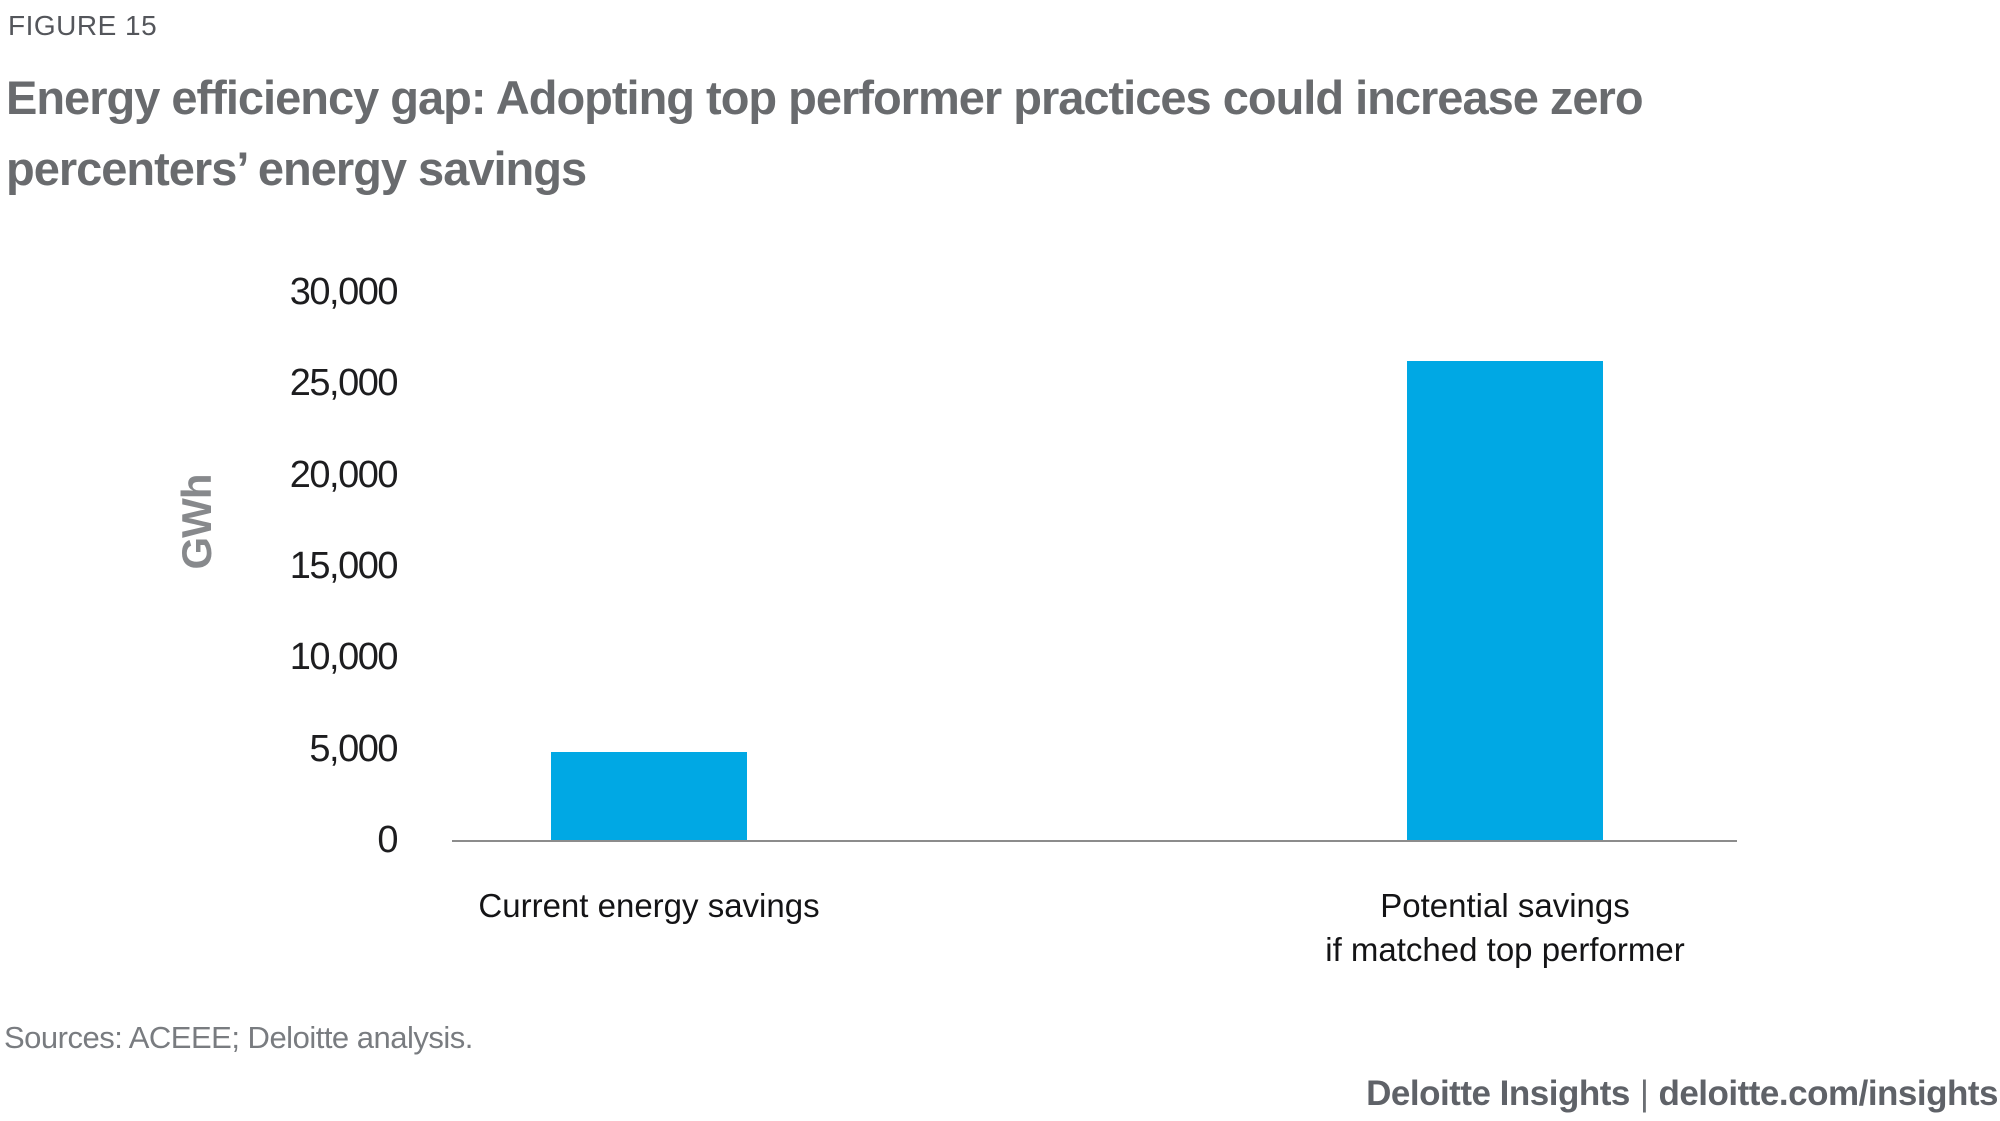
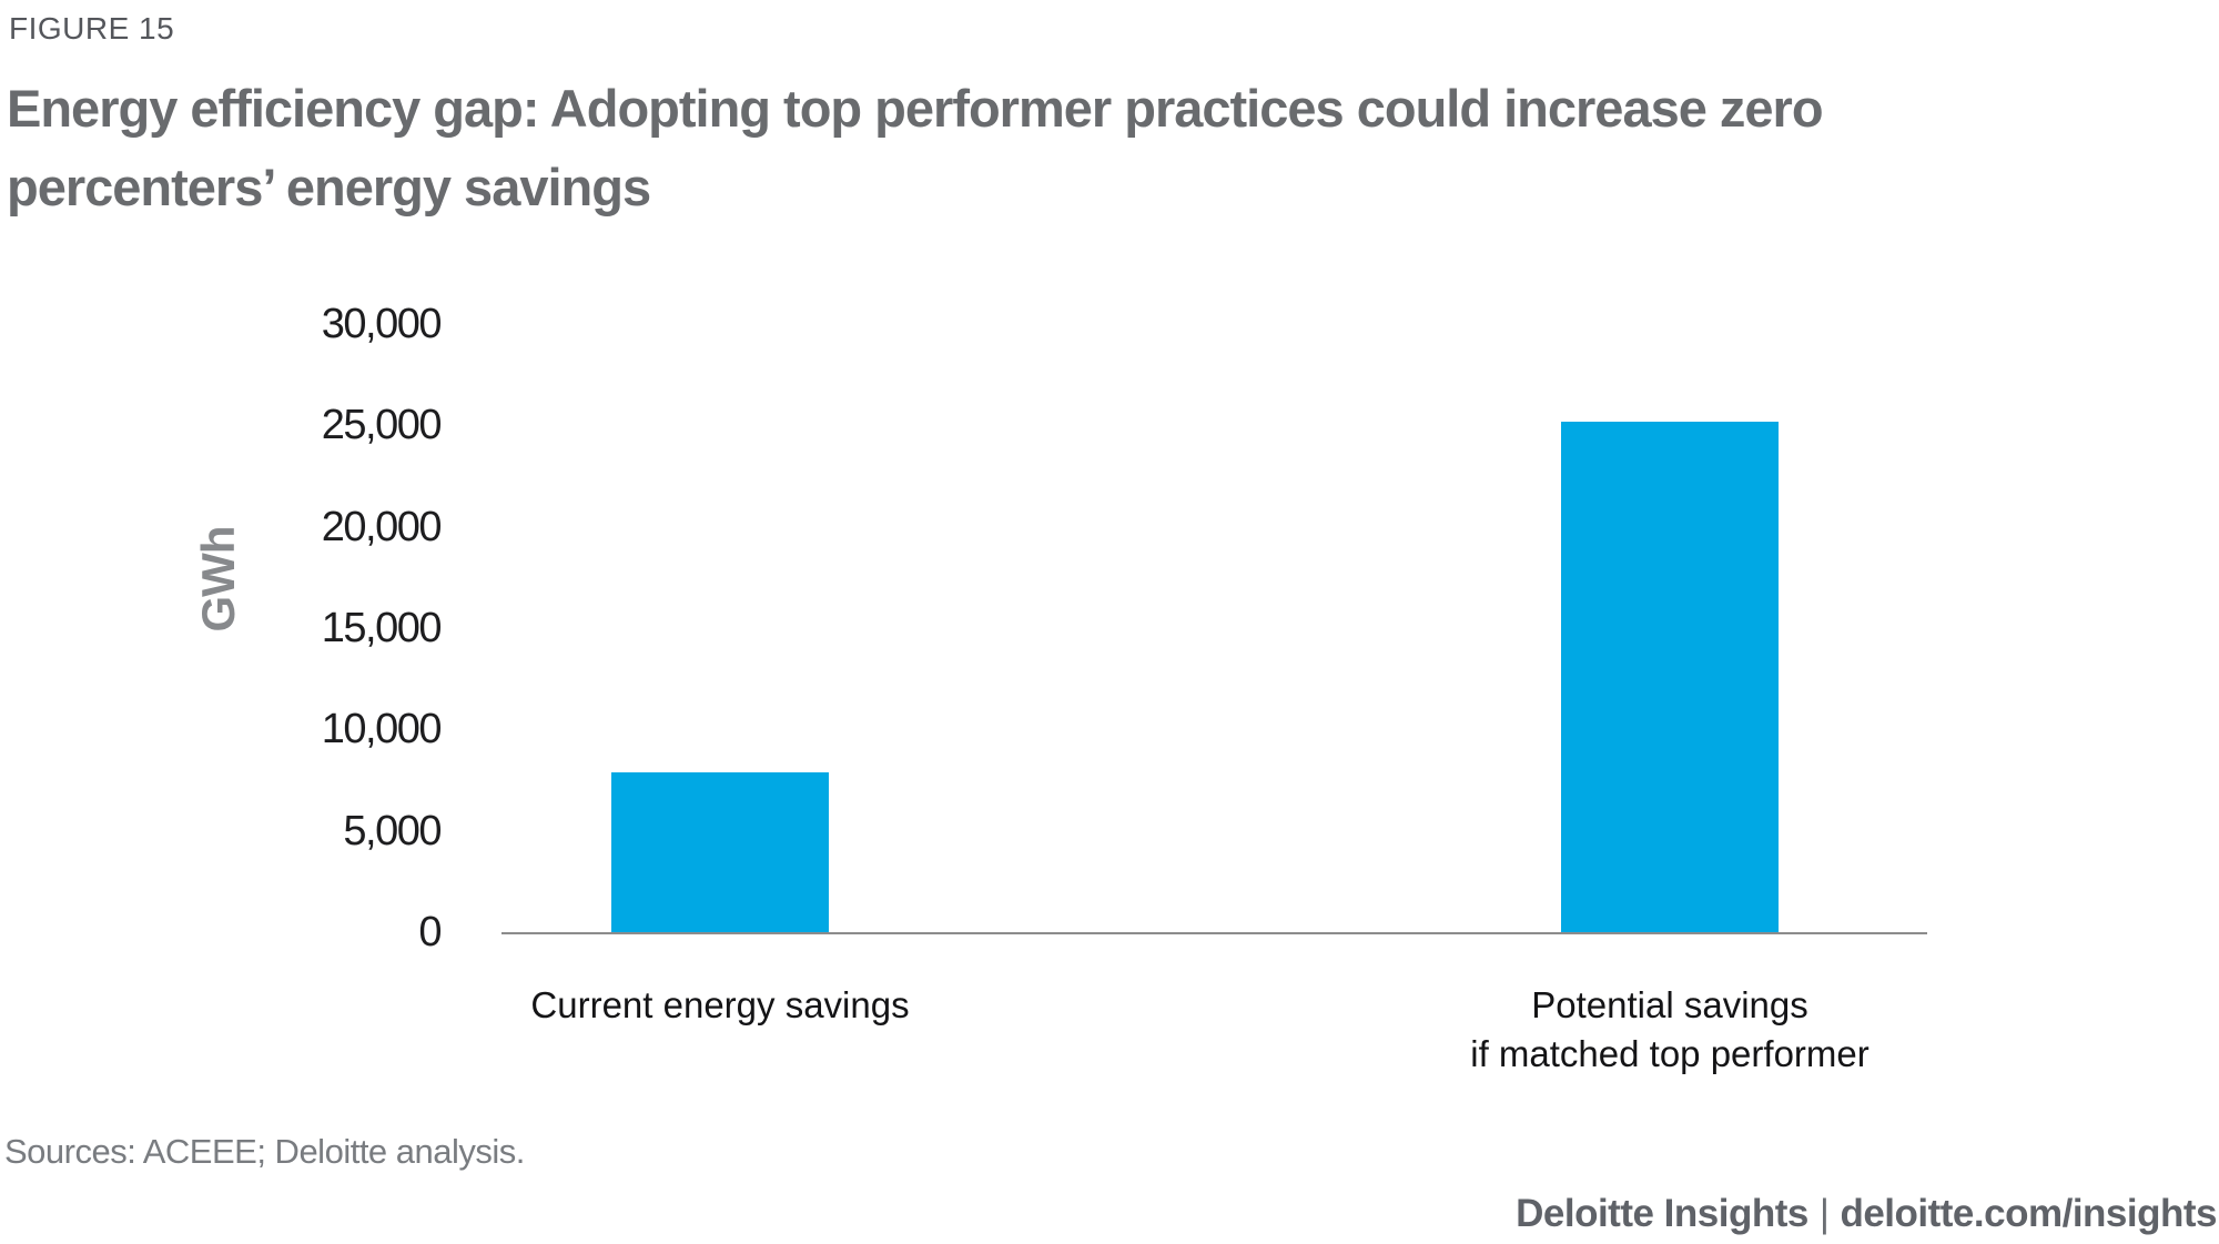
Current energy savings: 4800 -> 7900
Potential savings if matched top performer: 26200 -> 25200
